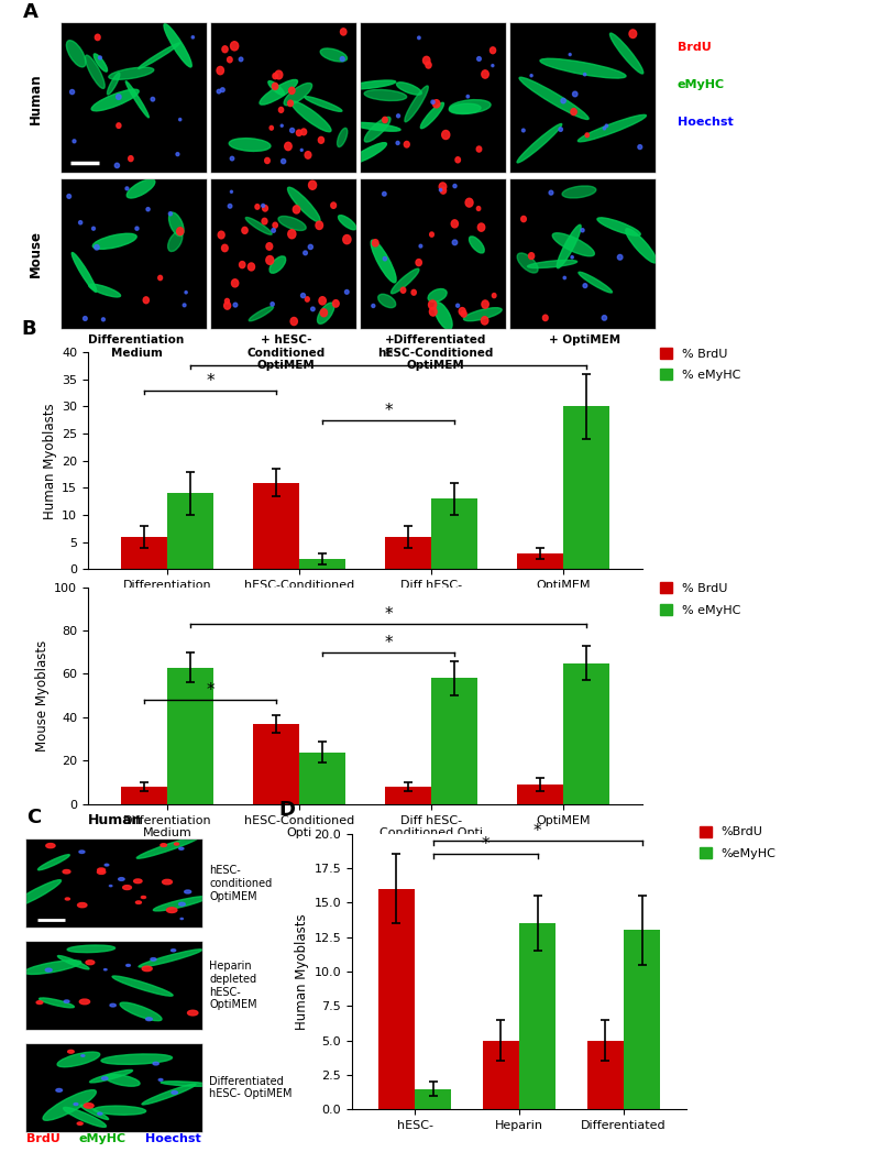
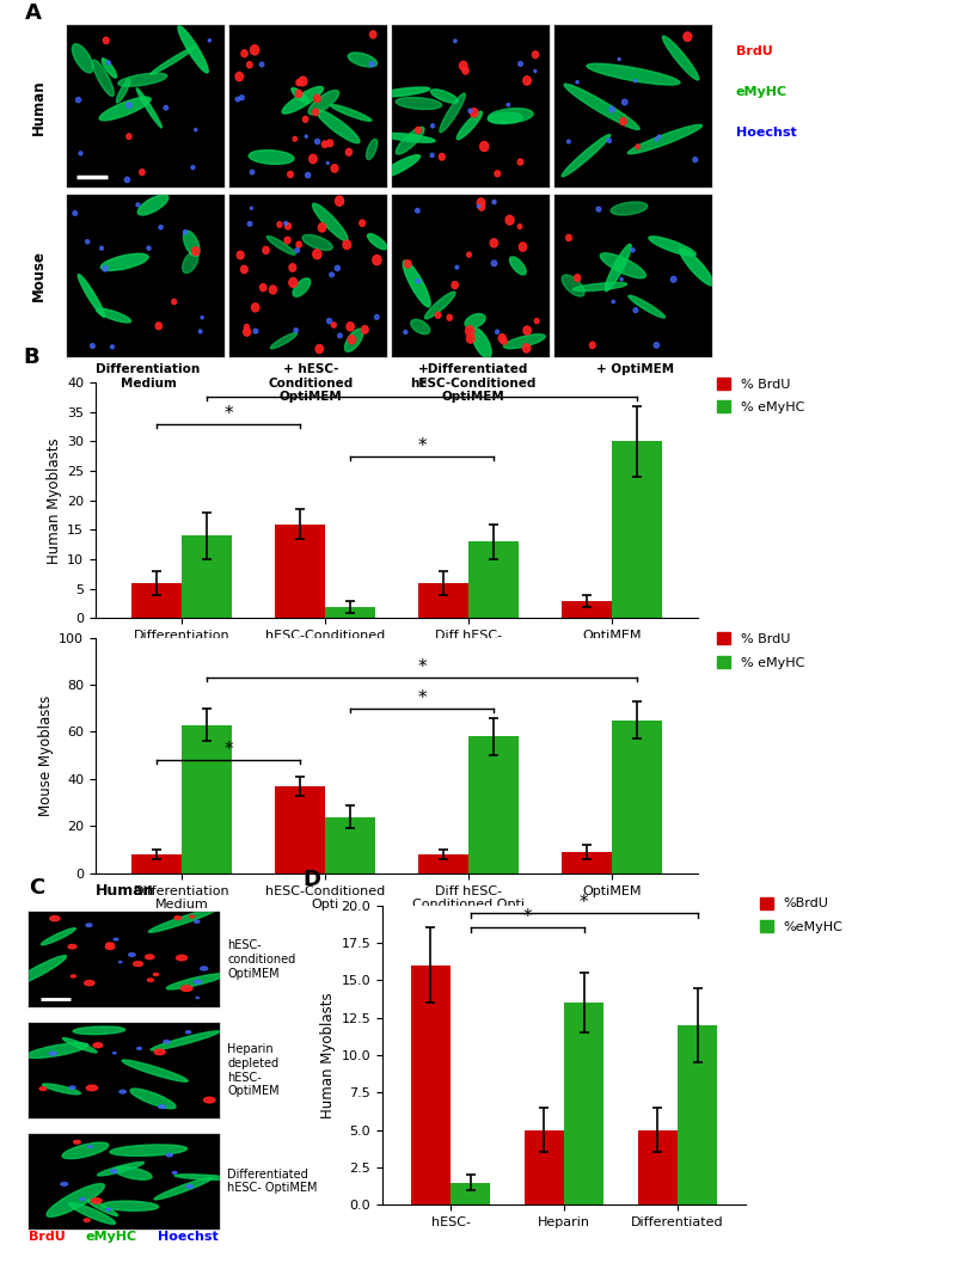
%eMyHC/Differentiated: 13.0 -> 12.0
